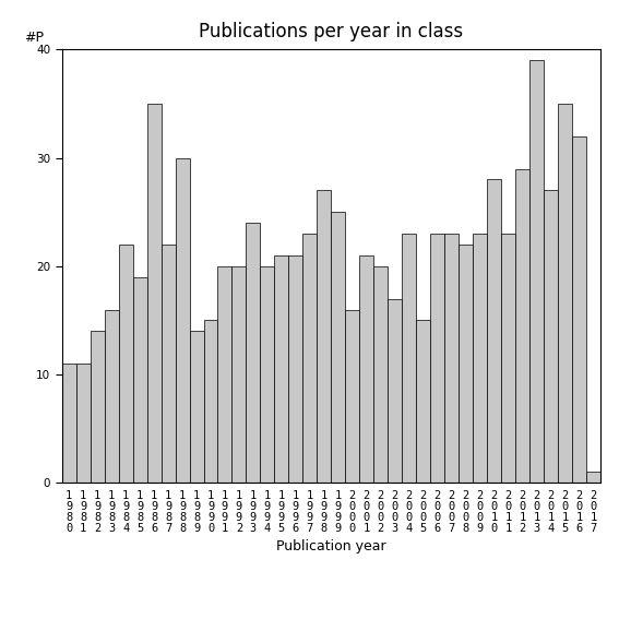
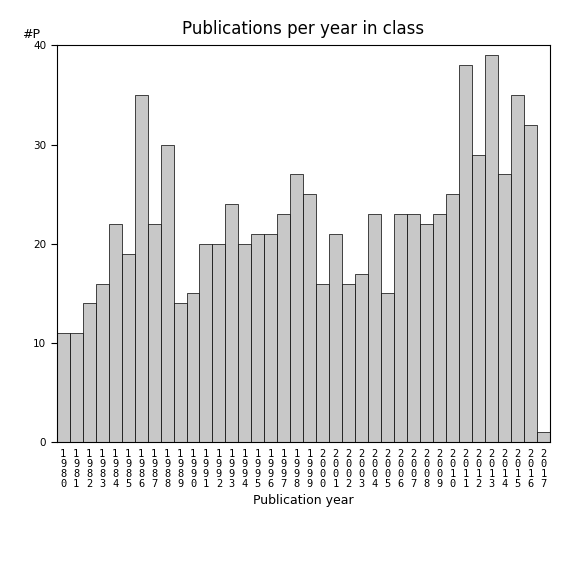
2 0 0 2: 20 -> 16
2 0 1 0: 28 -> 25
2 0 1 1: 23 -> 38
